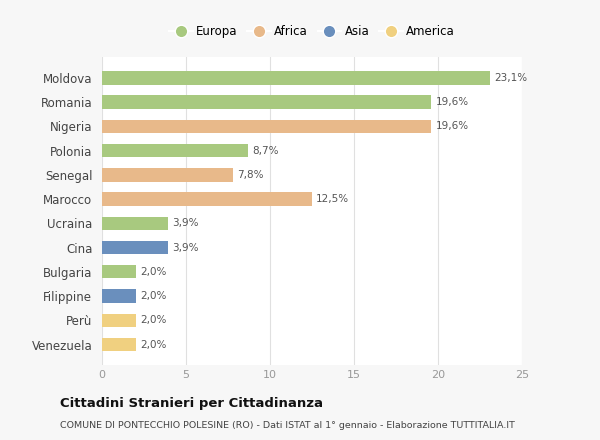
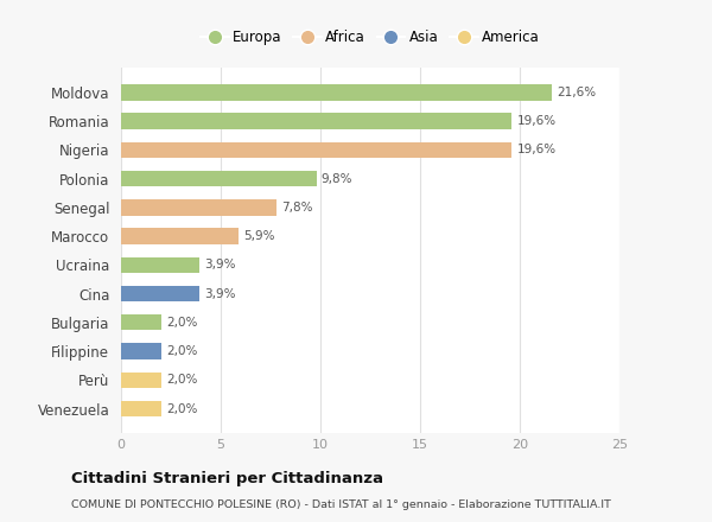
Moldova: 23,1% -> 21,6%
Polonia: 8,7% -> 9,8%
Marocco: 12,5% -> 5,9%
